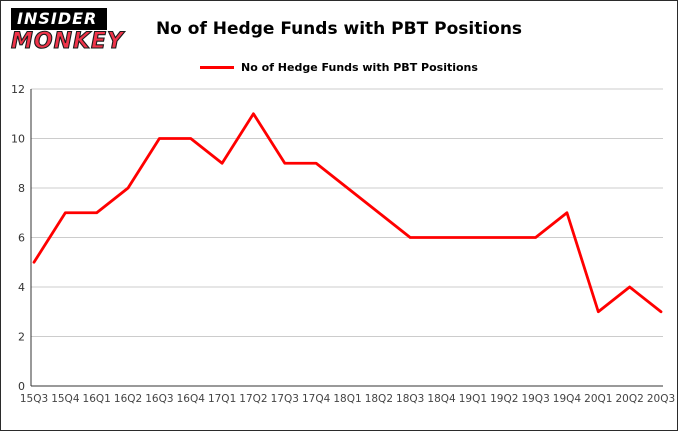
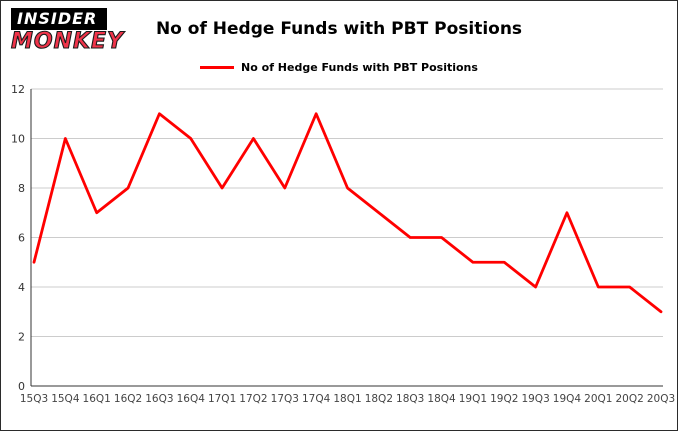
15Q4: 7 -> 10
16Q3: 10 -> 11
17Q1: 9 -> 8
17Q2: 11 -> 10
17Q3: 9 -> 8
17Q4: 9 -> 11
19Q1: 6 -> 5
19Q2: 6 -> 5
19Q3: 6 -> 4
20Q1: 3 -> 4
